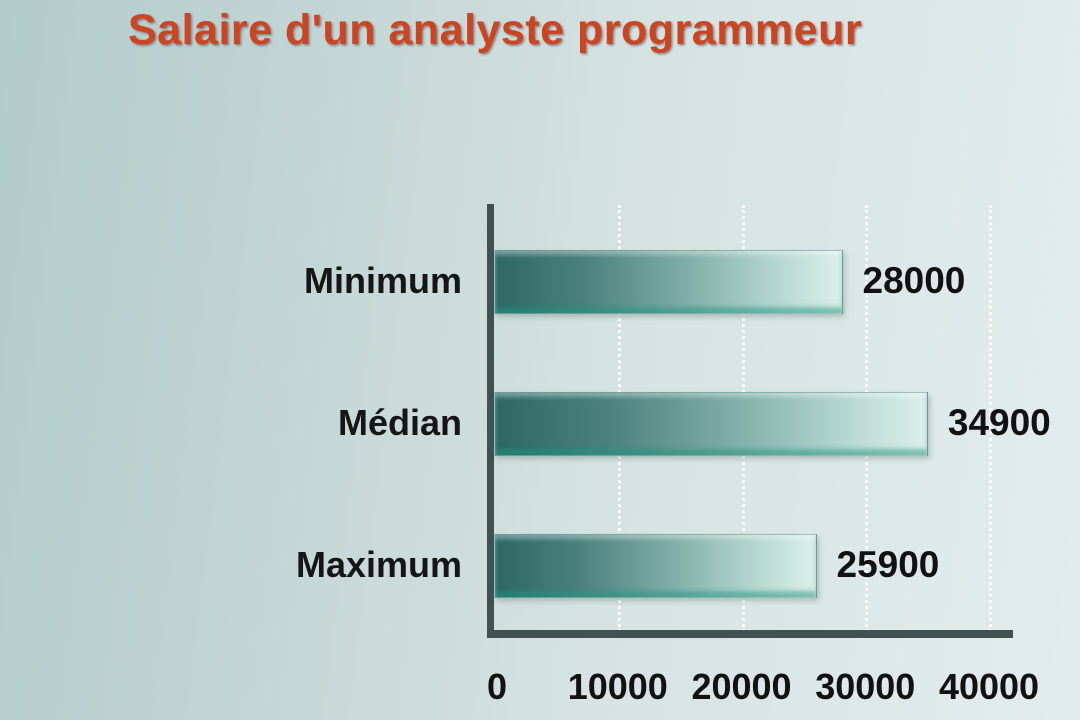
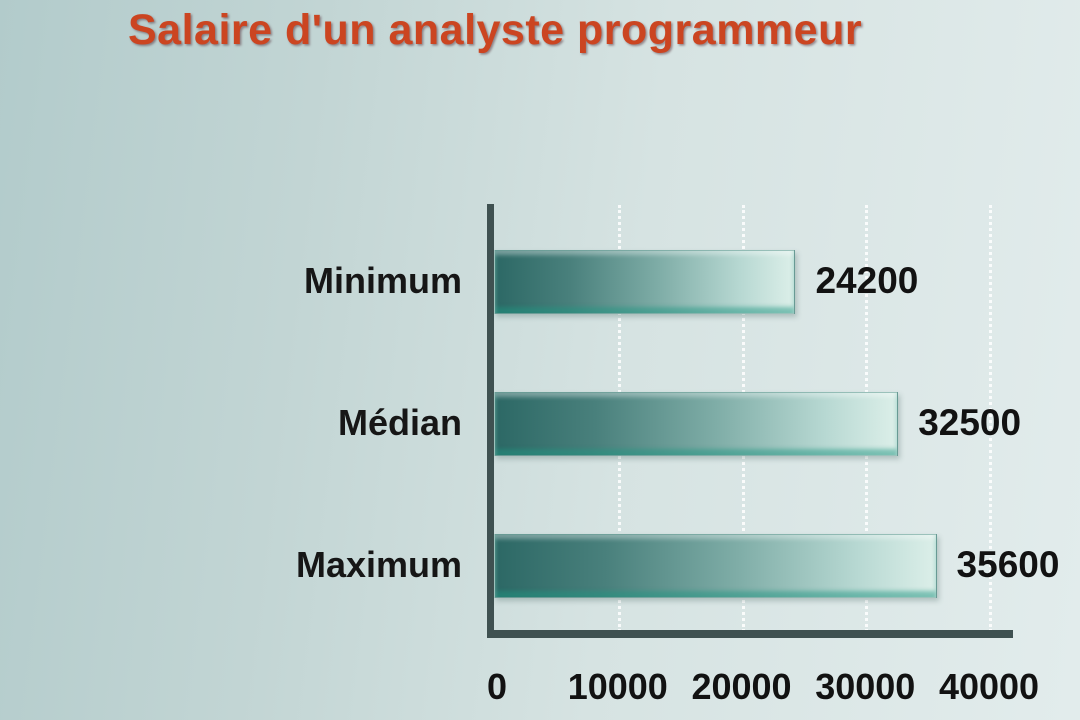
Minimum: 28000 -> 24200
Médian: 34900 -> 32500
Maximum: 25900 -> 35600
